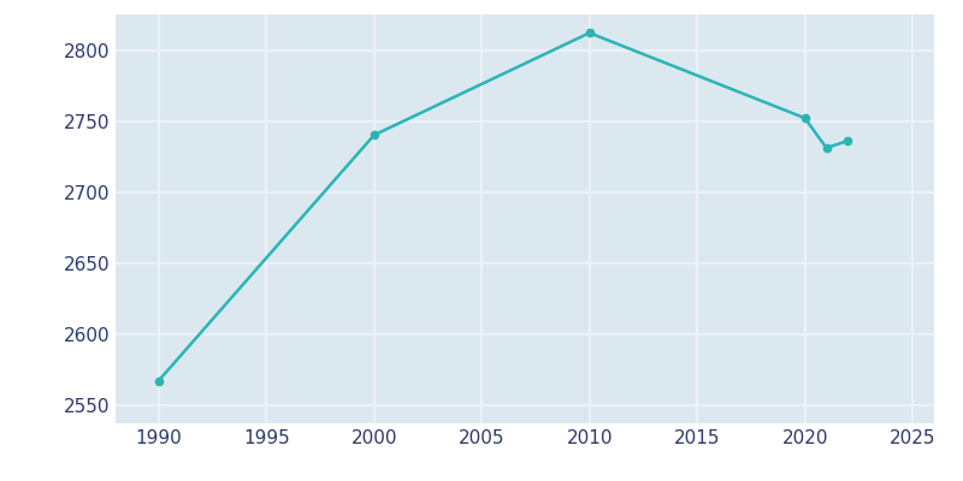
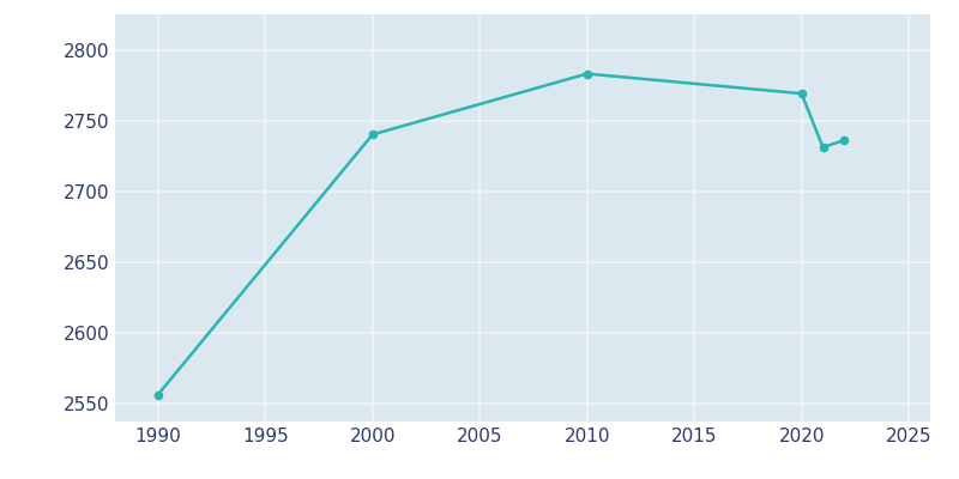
1990: 2567 -> 2556
2010: 2812 -> 2783
2020: 2752 -> 2769
